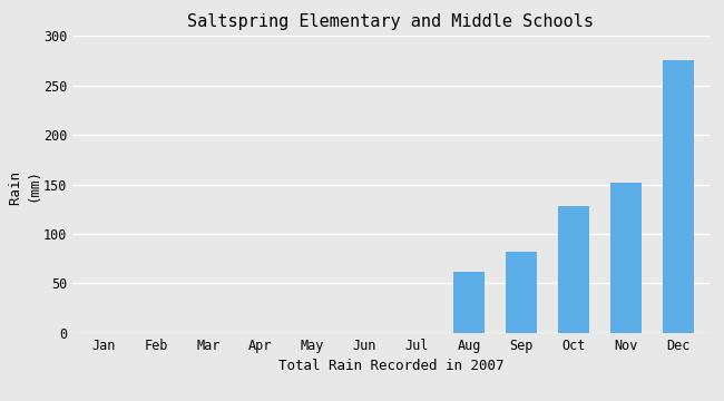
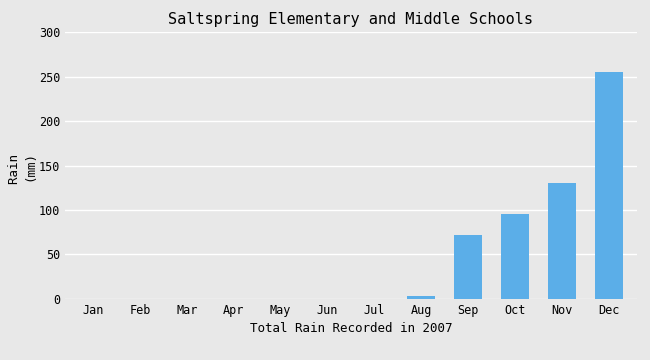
Aug: 62 -> 3
Sep: 82 -> 72
Oct: 128 -> 95
Nov: 152 -> 130
Dec: 276 -> 255
